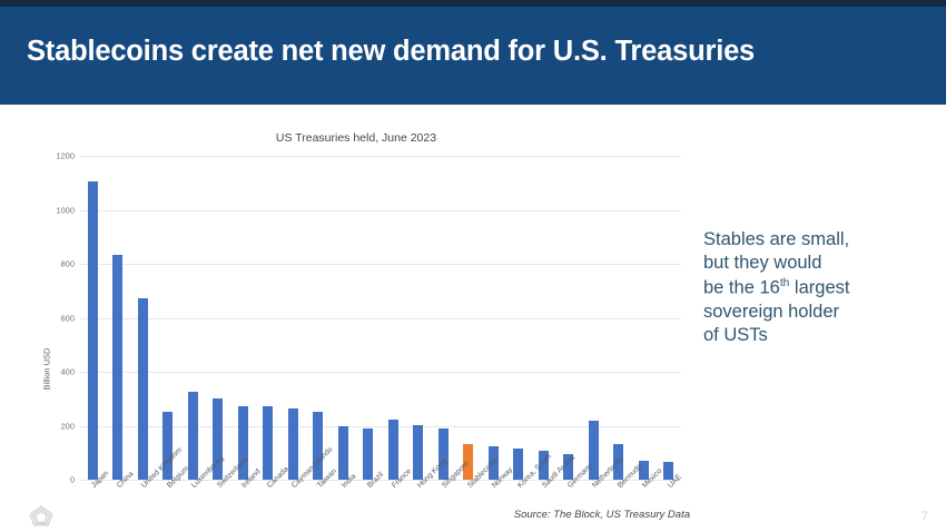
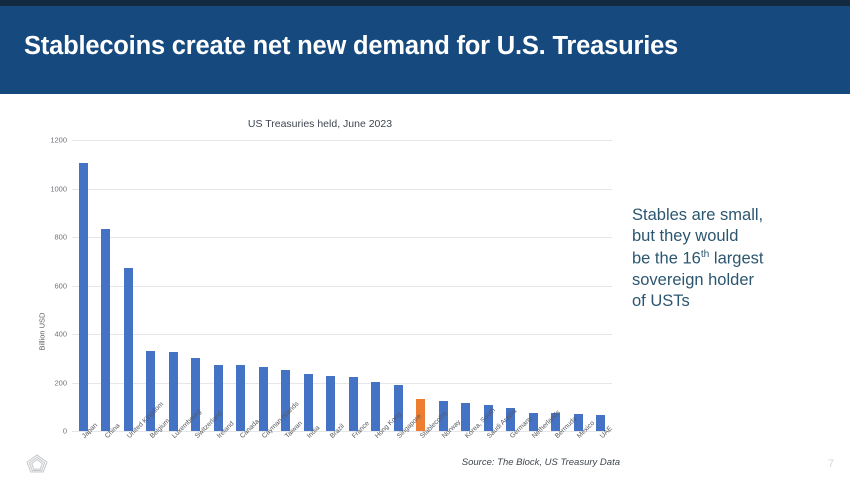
Belgium: 250 -> 330
India: 200 -> 240
Brazil: 190 -> 230
Netherlands: 220 -> 80
Bermuda: 130 -> 70
